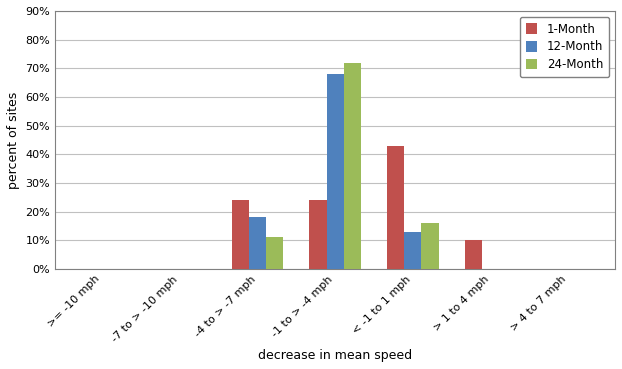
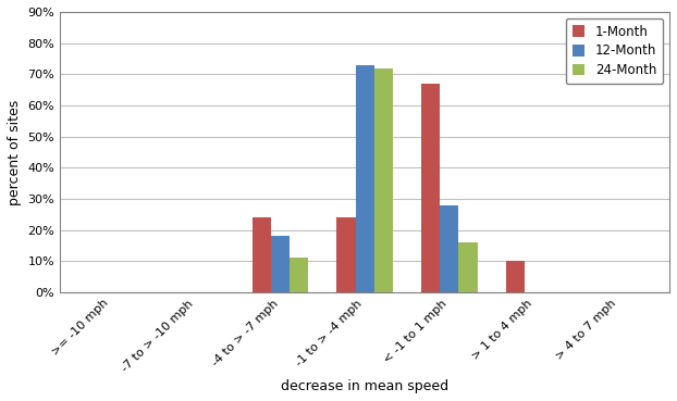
12-Month/-1 to > -4 mph: 68% -> 73%
1-Month/< -1 to 1 mph: 43% -> 67%
12-Month/< -1 to 1 mph: 13% -> 28%
